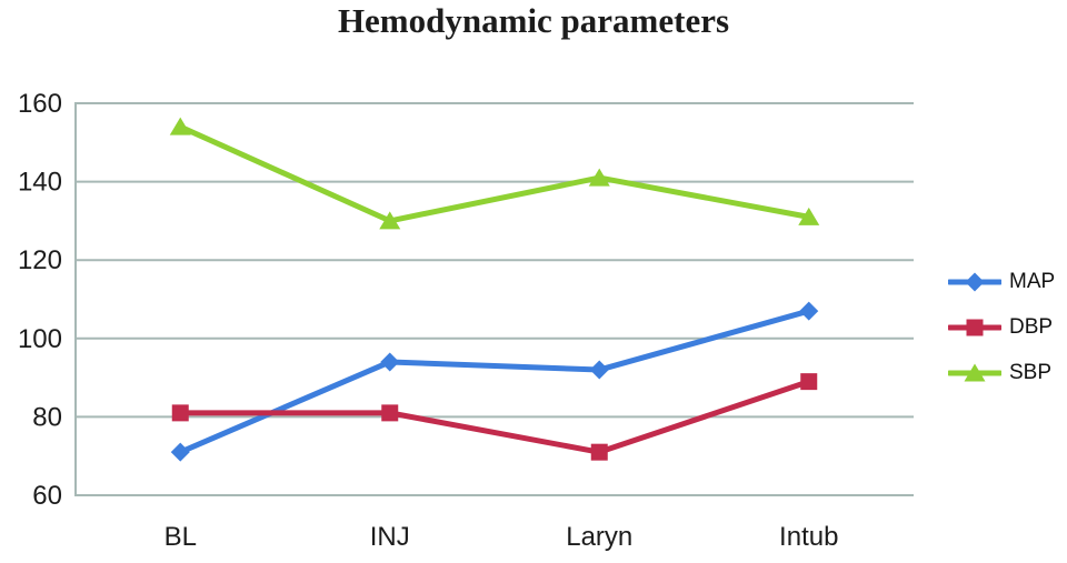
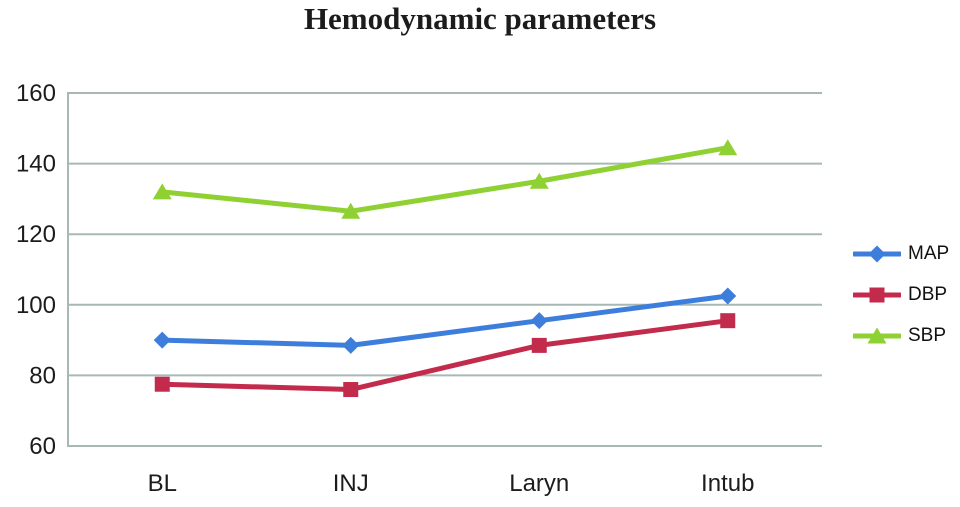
MAP/BL: 71 -> 90
DBP/BL: 81 -> 78
SBP/BL: 154 -> 132
MAP/INJ: 94 -> 88
DBP/INJ: 81 -> 76
SBP/INJ: 130 -> 126
MAP/Laryn: 92 -> 96
DBP/Laryn: 71 -> 88
SBP/Laryn: 141 -> 135
MAP/Intub: 107 -> 102
DBP/Intub: 89 -> 96
SBP/Intub: 131 -> 144
